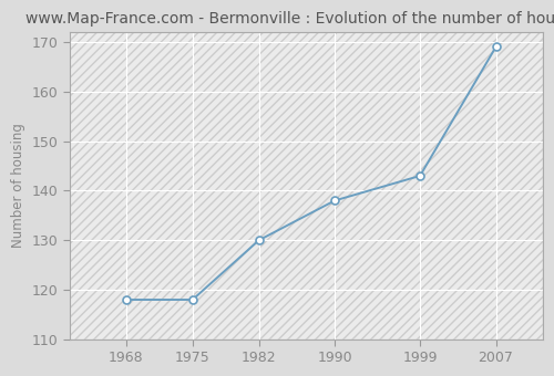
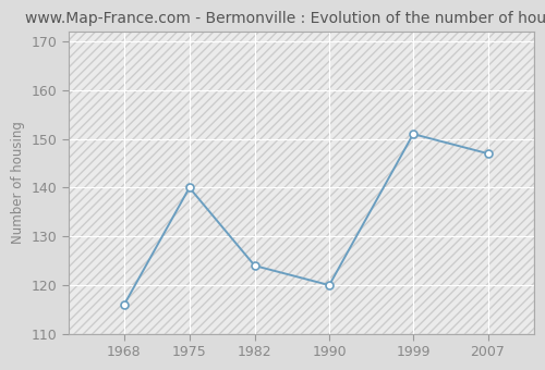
1968: 118 -> 116
1975: 118 -> 140
1982: 130 -> 124
1990: 138 -> 120
1999: 143 -> 151
2007: 169 -> 147
